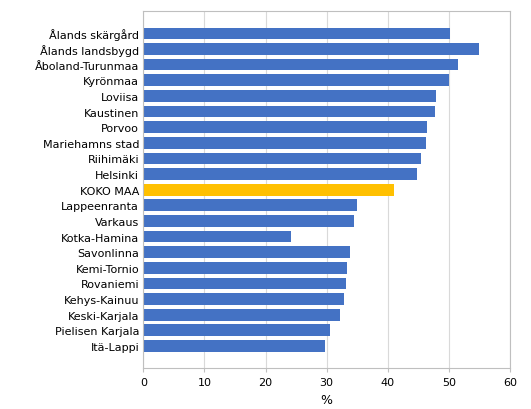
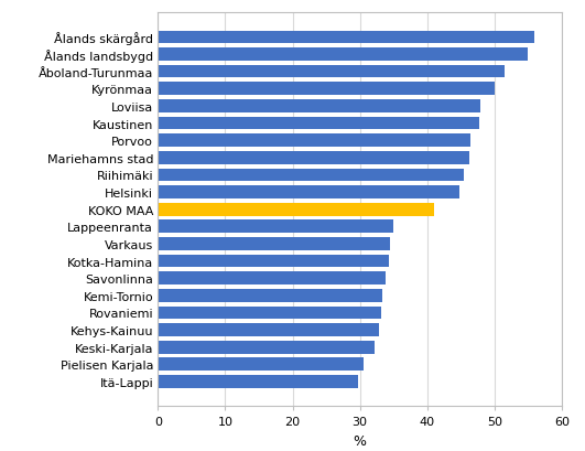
Ålands skärgård: 50.2 -> 56.0
Kotka-Hamina: 24.2 -> 34.3
